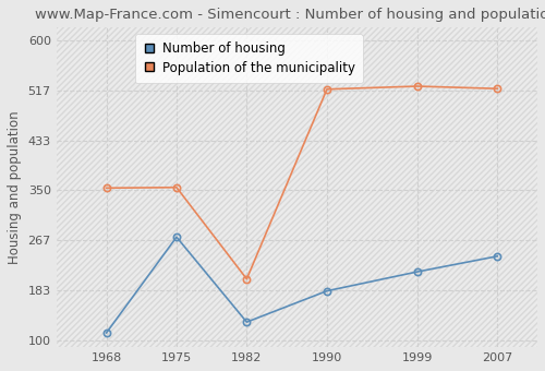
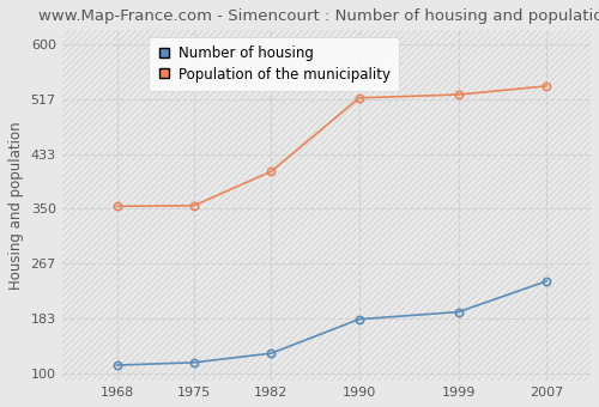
Number of housing/1975: 272 -> 116
Population of the municipality/1982: 202 -> 407
Number of housing/1999: 214 -> 193
Population of the municipality/2007: 520 -> 537
